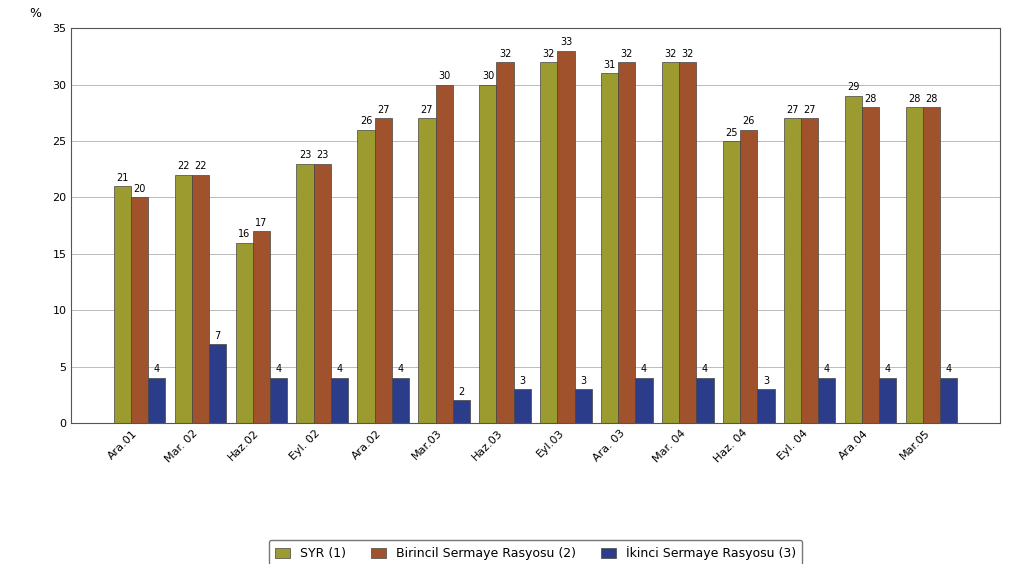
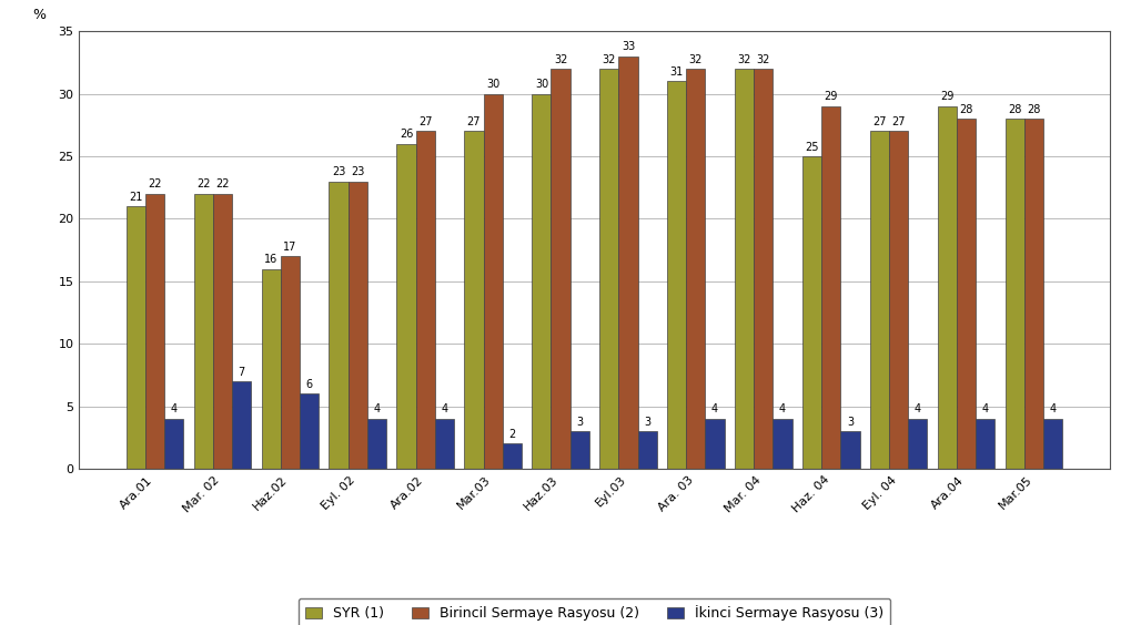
Birincil Sermaye Rasyosu (2)/Ara.01: 20 -> 22
İkinci Sermaye Rasyosu (3)/Haz.02: 4 -> 6
Birincil Sermaye Rasyosu (2)/Haz. 04: 26 -> 29
